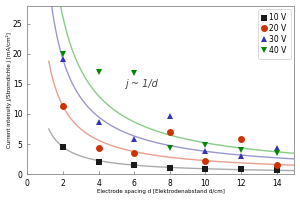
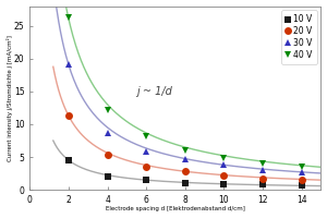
40 V/2: 20.0 -> 26.2
20 V/4: 4.4 -> 5.4
40 V/4: 17.0 -> 12.1
40 V/6: 16.8 -> 8.2
20 V/8: 7.0 -> 2.8
30 V/8: 9.6 -> 4.7
40 V/8: 4.4 -> 6.0
20 V/12: 5.8 -> 1.7
30 V/14: 4.4 -> 2.7
